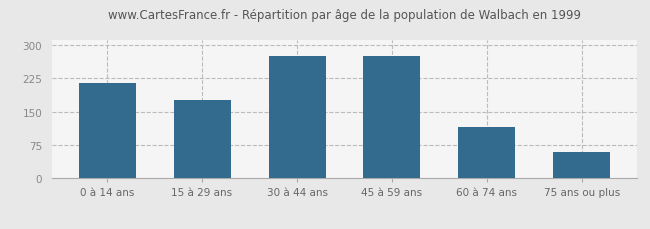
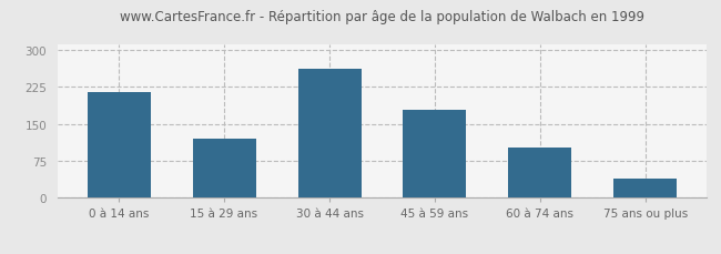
15 à 29 ans: 175 -> 120
30 à 44 ans: 275 -> 262
45 à 59 ans: 275 -> 178
60 à 74 ans: 115 -> 103
75 ans ou plus: 60 -> 40
